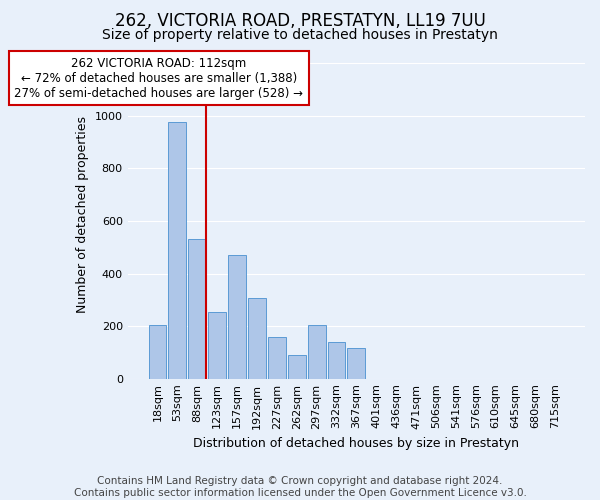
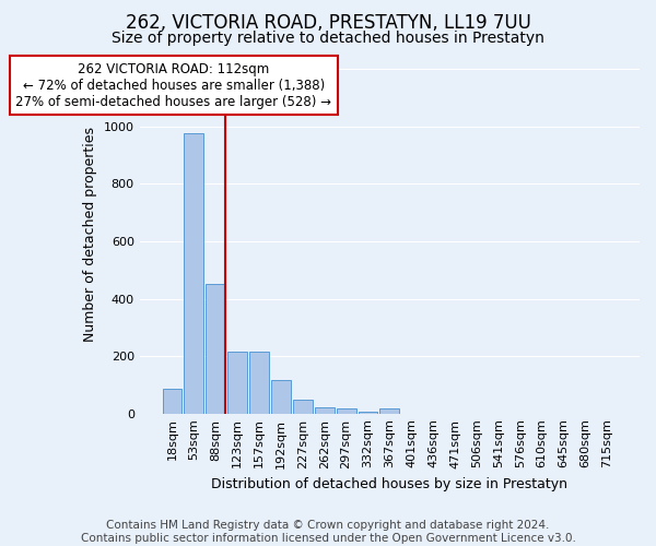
18sqm: 205 -> 85
88sqm: 530 -> 450
123sqm: 255 -> 215
157sqm: 470 -> 215
192sqm: 305 -> 115
227sqm: 160 -> 50
262sqm: 90 -> 20
297sqm: 205 -> 18
332sqm: 140 -> 5
367sqm: 115 -> 18
